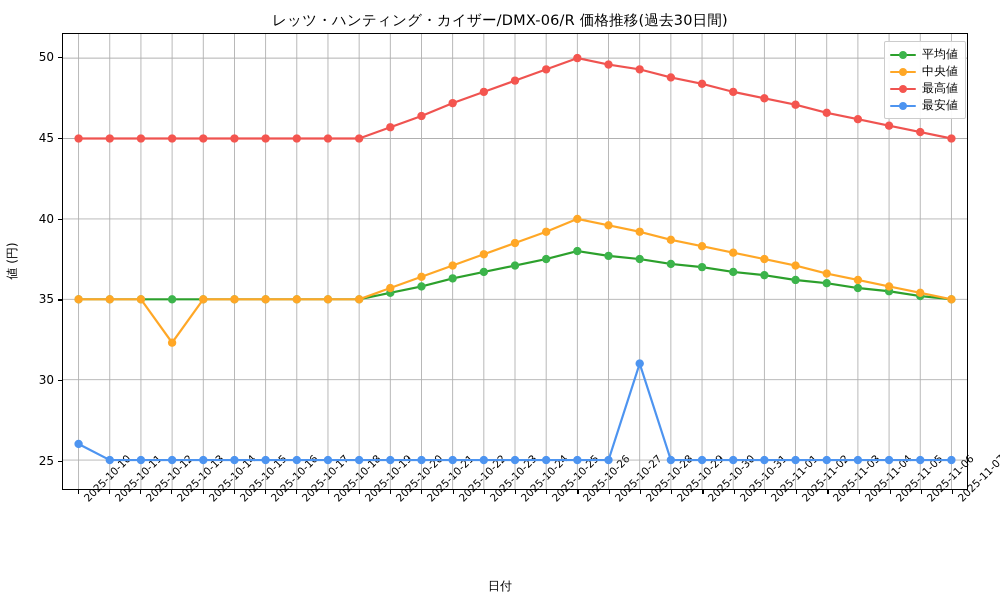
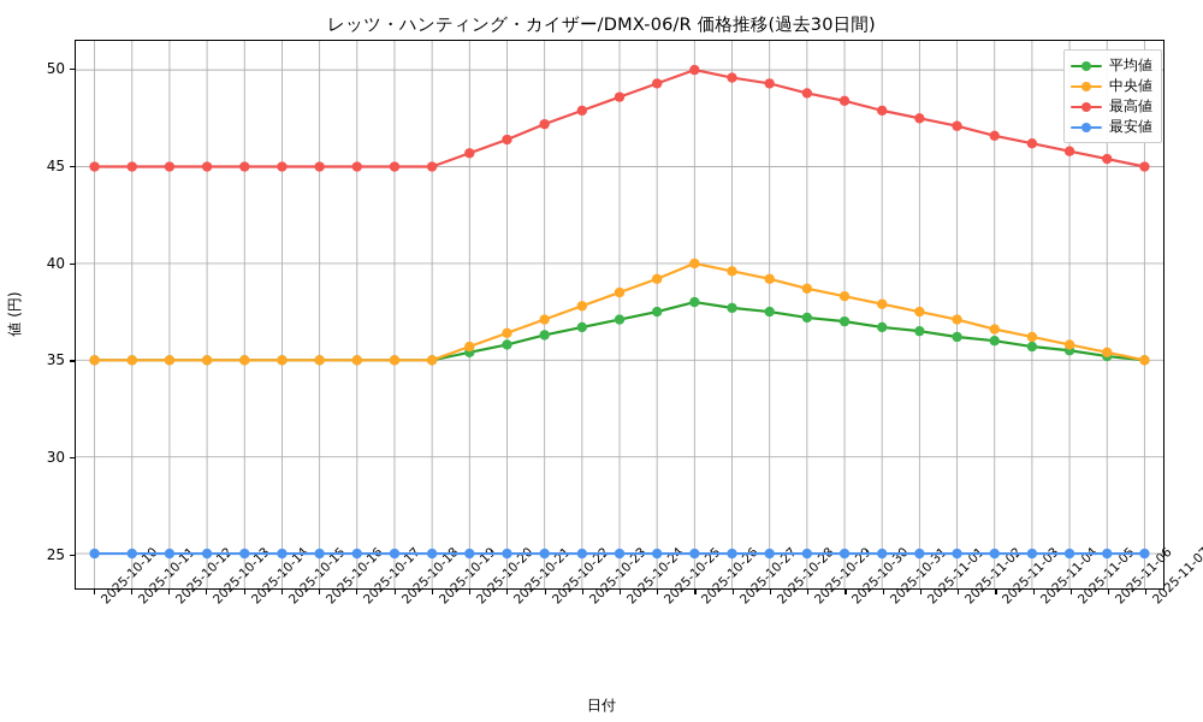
最安値/2025-10-10: 26 -> 25
中央値/2025-10-13: 32.3 -> 35.0
最安値/2025-10-28: 31 -> 25
